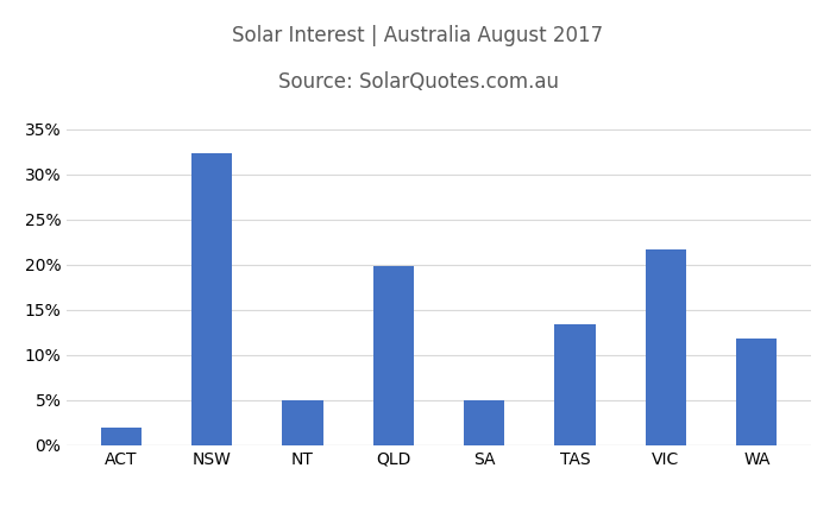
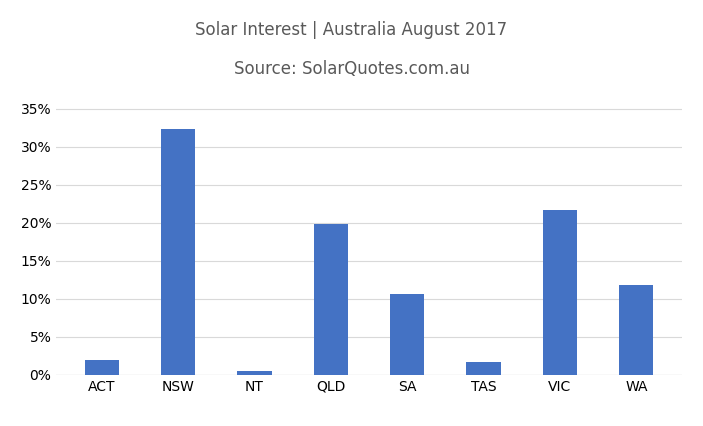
NT: 5.0% -> 0.5%
SA: 5.0% -> 10.7%
TAS: 13.4% -> 1.7%
